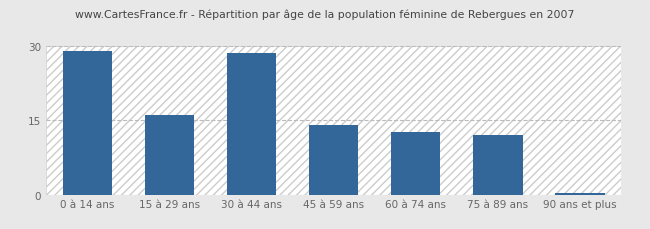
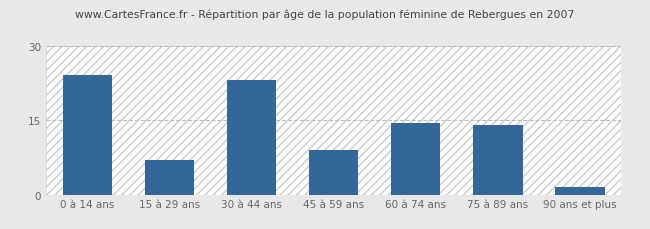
0 à 14 ans: 29.0 -> 24.0
15 à 29 ans: 16.0 -> 7.0
30 à 44 ans: 28.5 -> 23.0
45 à 59 ans: 14.0 -> 9.0
60 à 74 ans: 12.5 -> 14.5
75 à 89 ans: 12.0 -> 14.0
90 ans et plus: 0.3 -> 1.5
